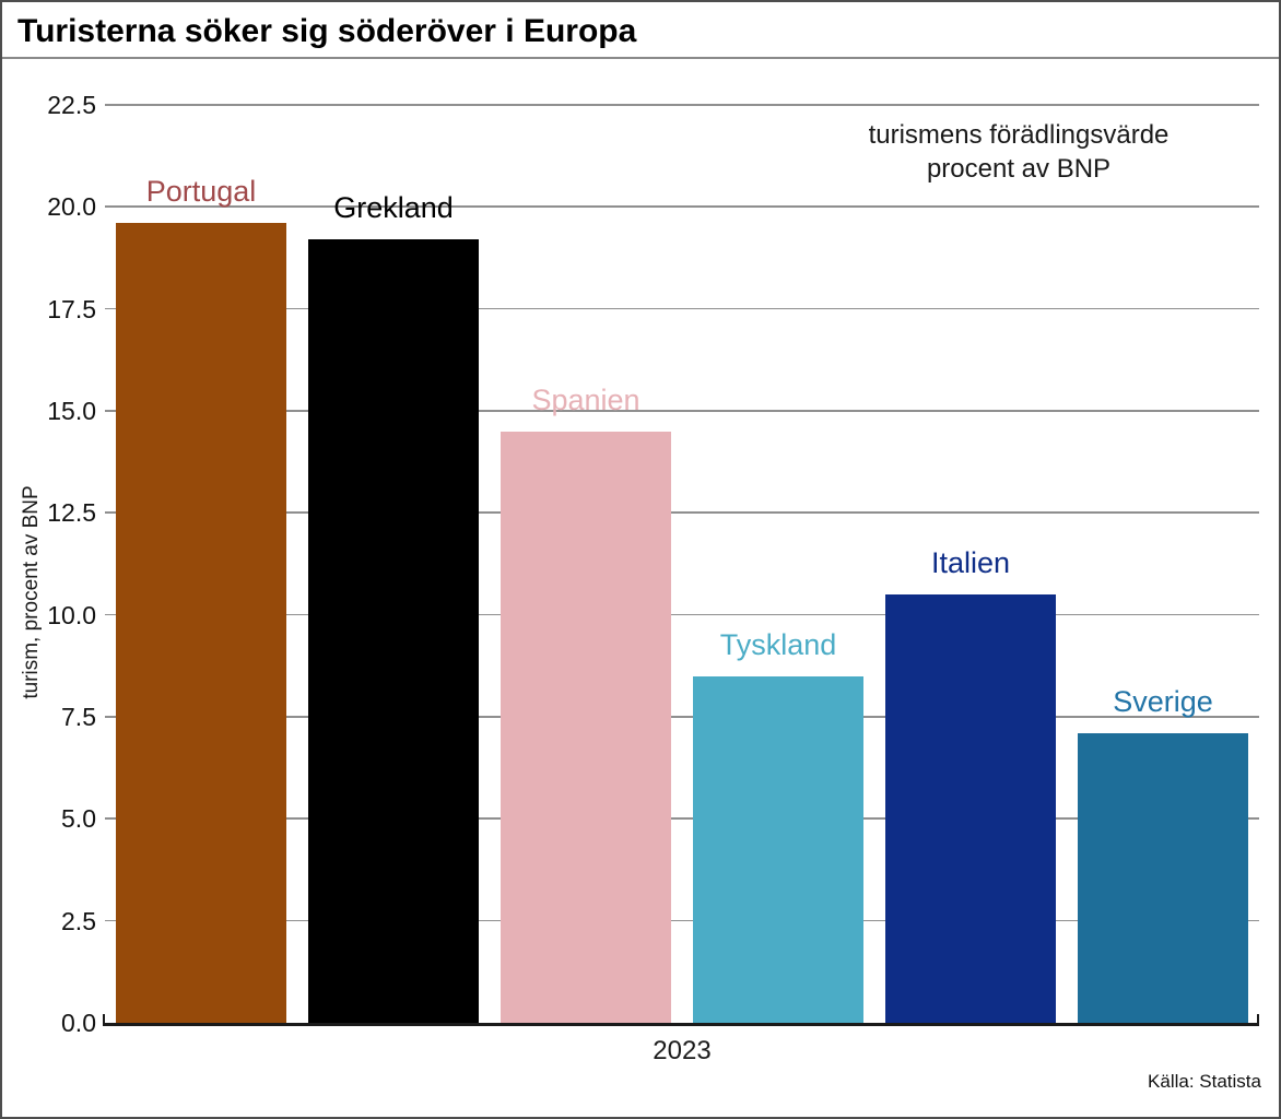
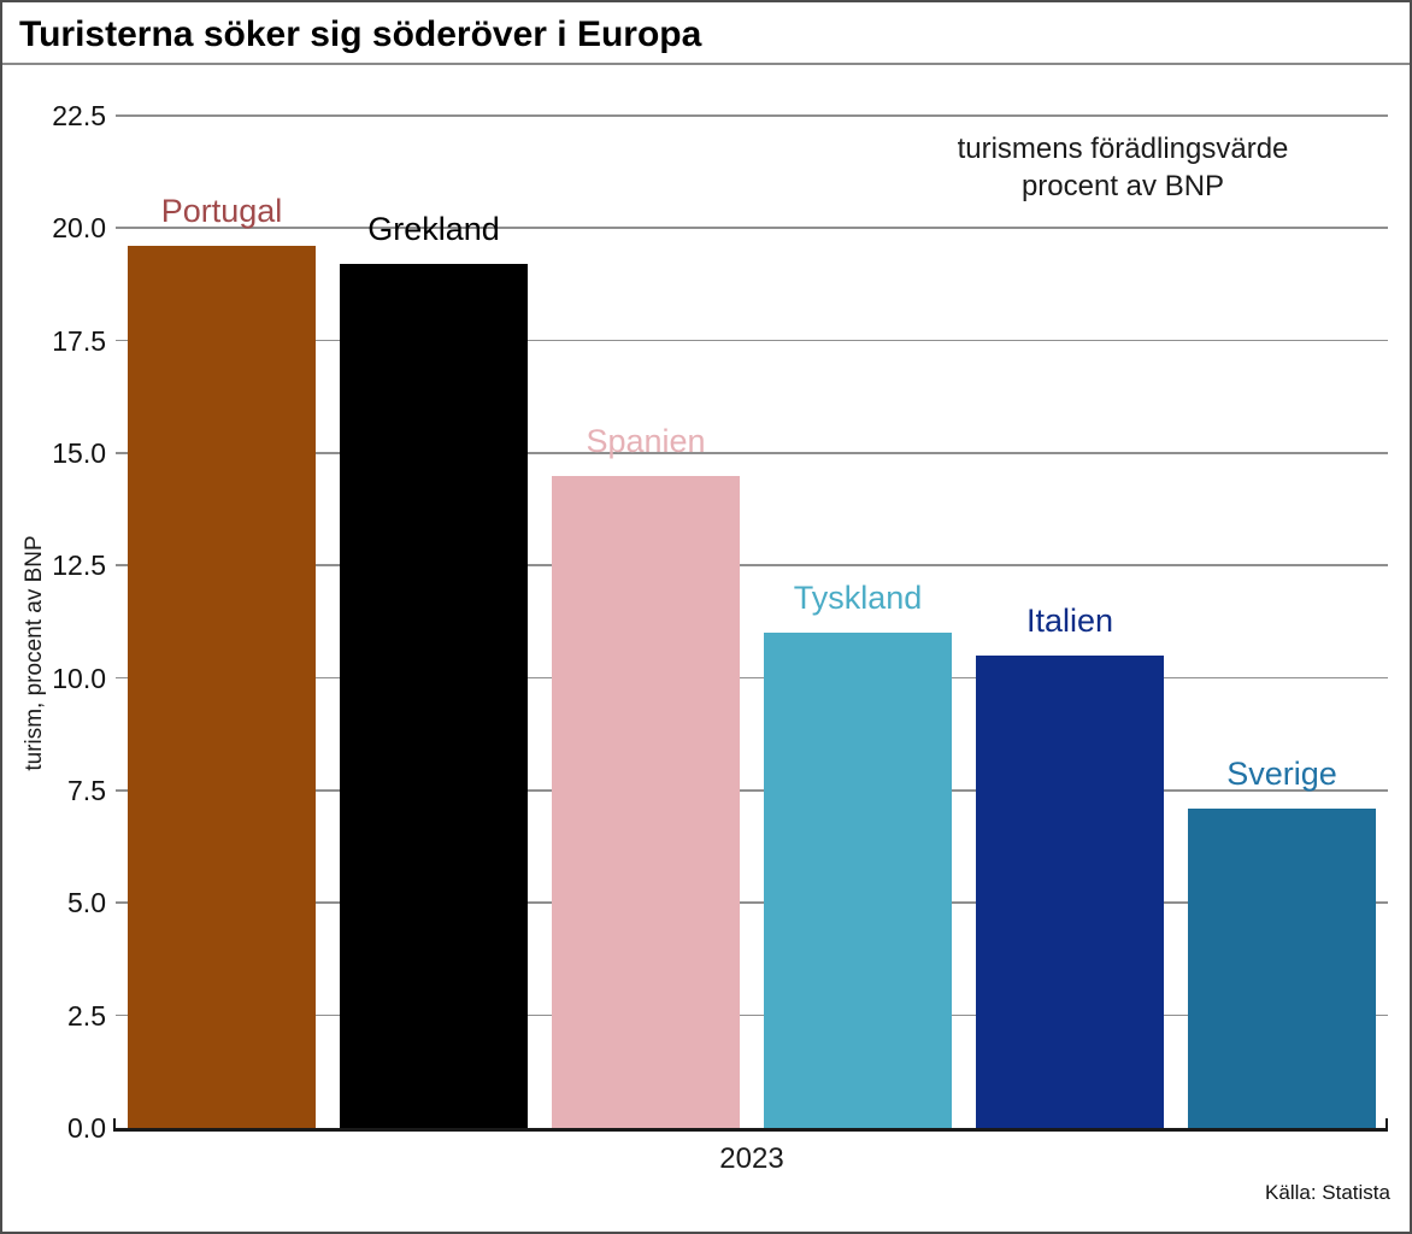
Tyskland: 8.5 -> 11.0
